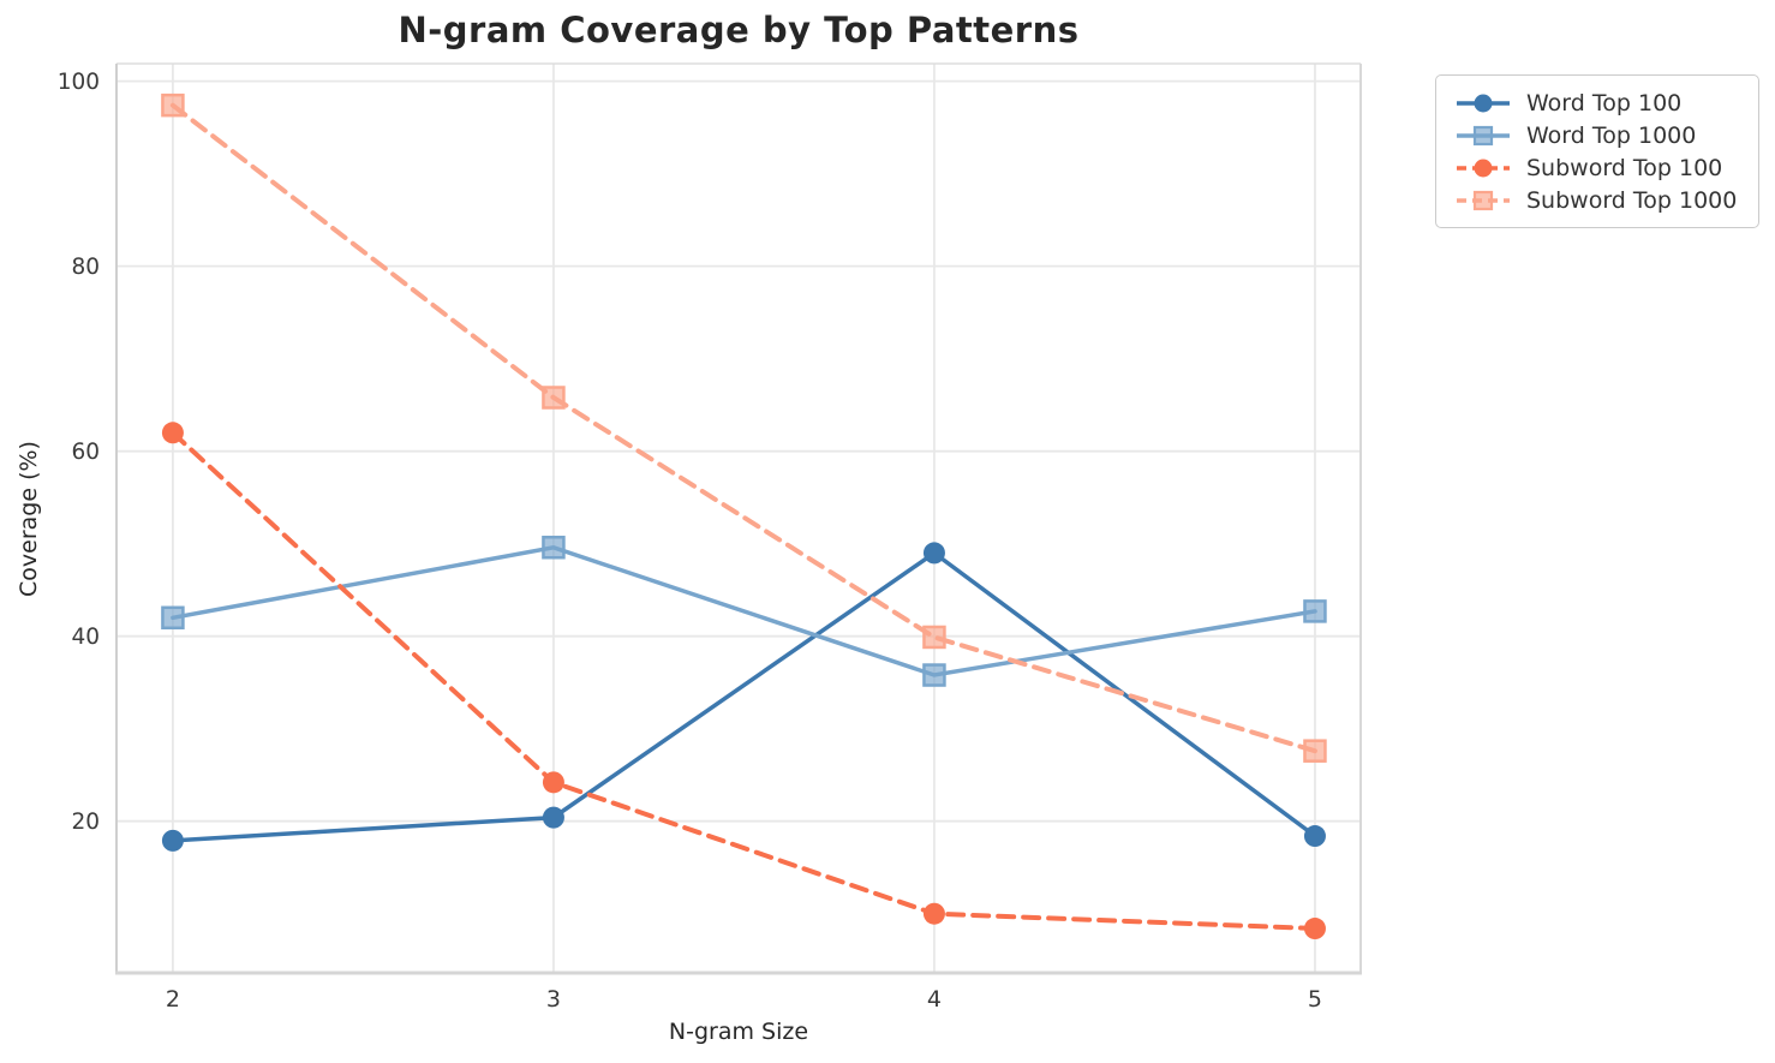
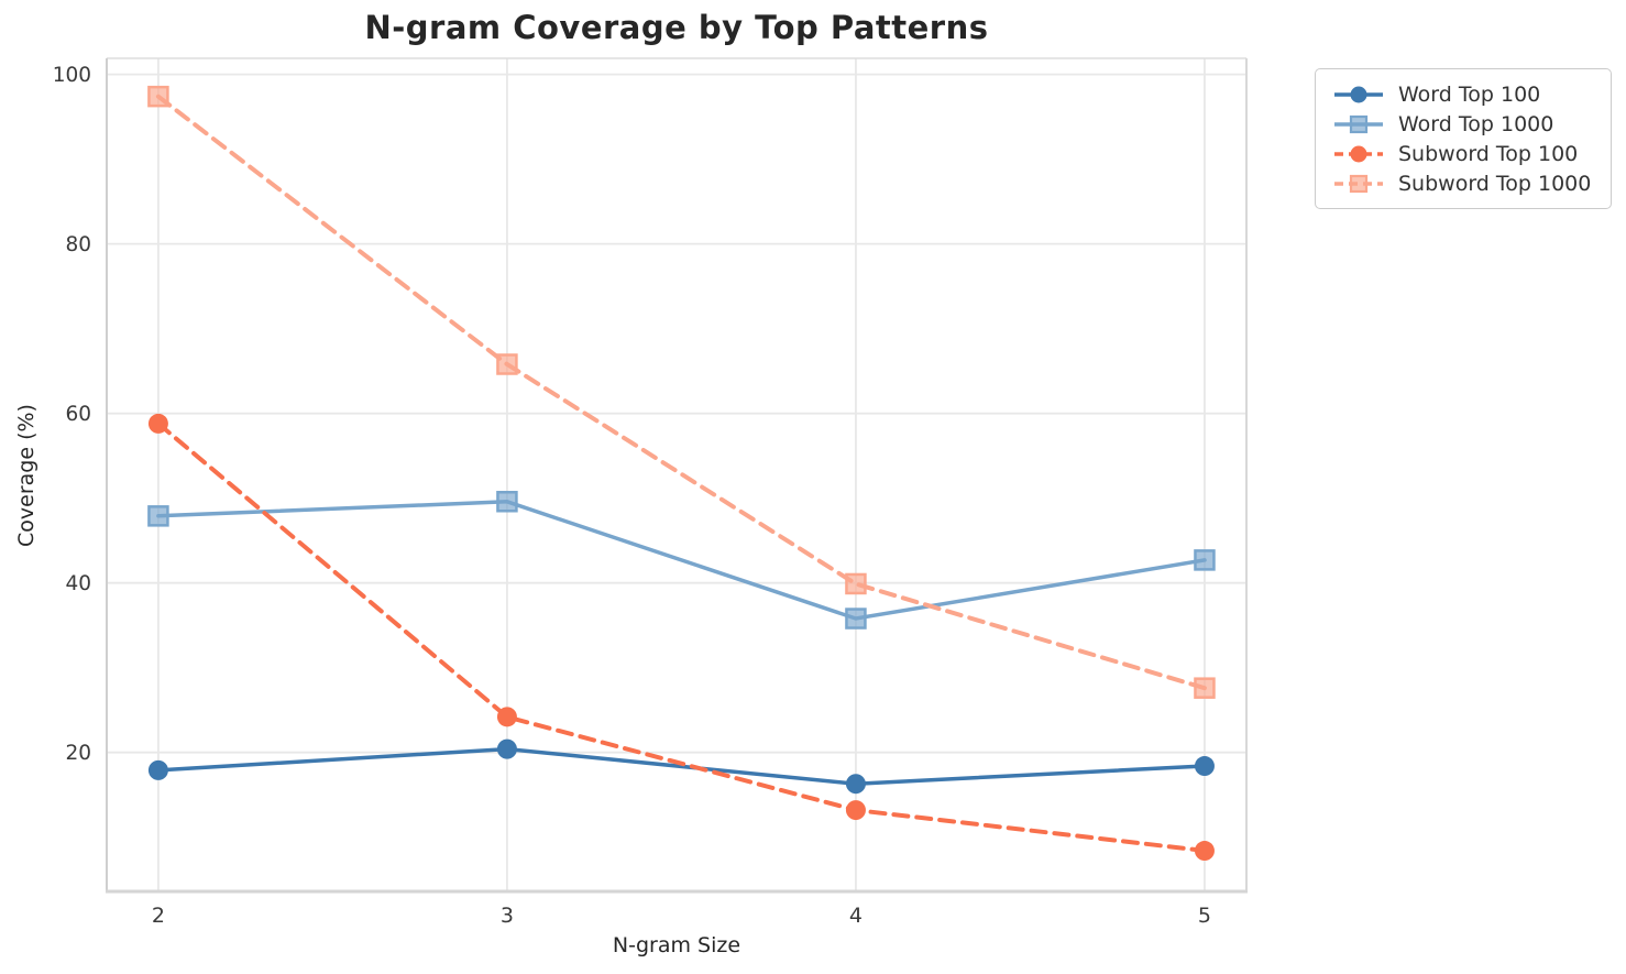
Word Top 1000/2: 42 -> 48
Subword Top 100/2: 62 -> 59
Word Top 100/4: 49 -> 16
Subword Top 100/4: 10 -> 13
